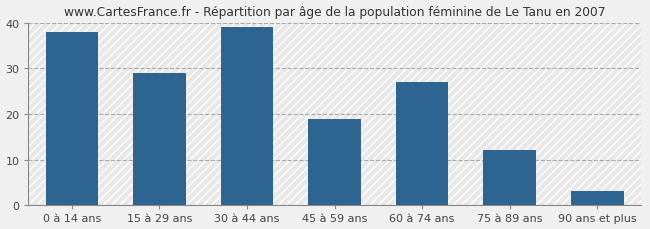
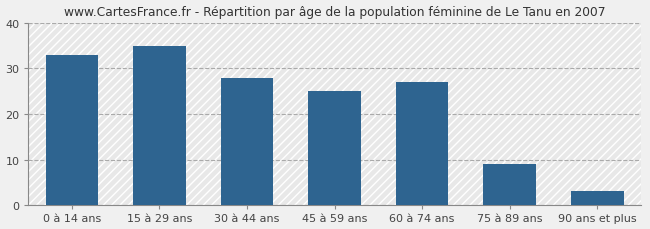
0 à 14 ans: 38 -> 33
15 à 29 ans: 29 -> 35
30 à 44 ans: 39 -> 28
45 à 59 ans: 19 -> 25
75 à 89 ans: 12 -> 9
